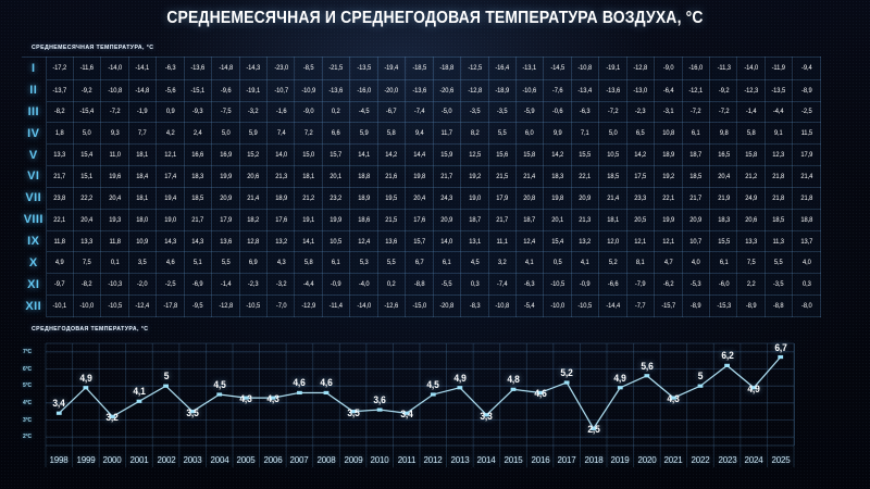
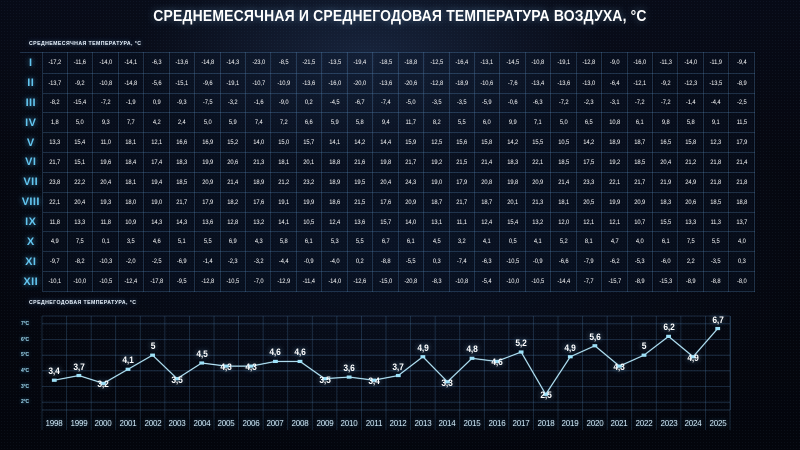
1999: 4,9 -> 3,7
2012: 4,5 -> 3,7
